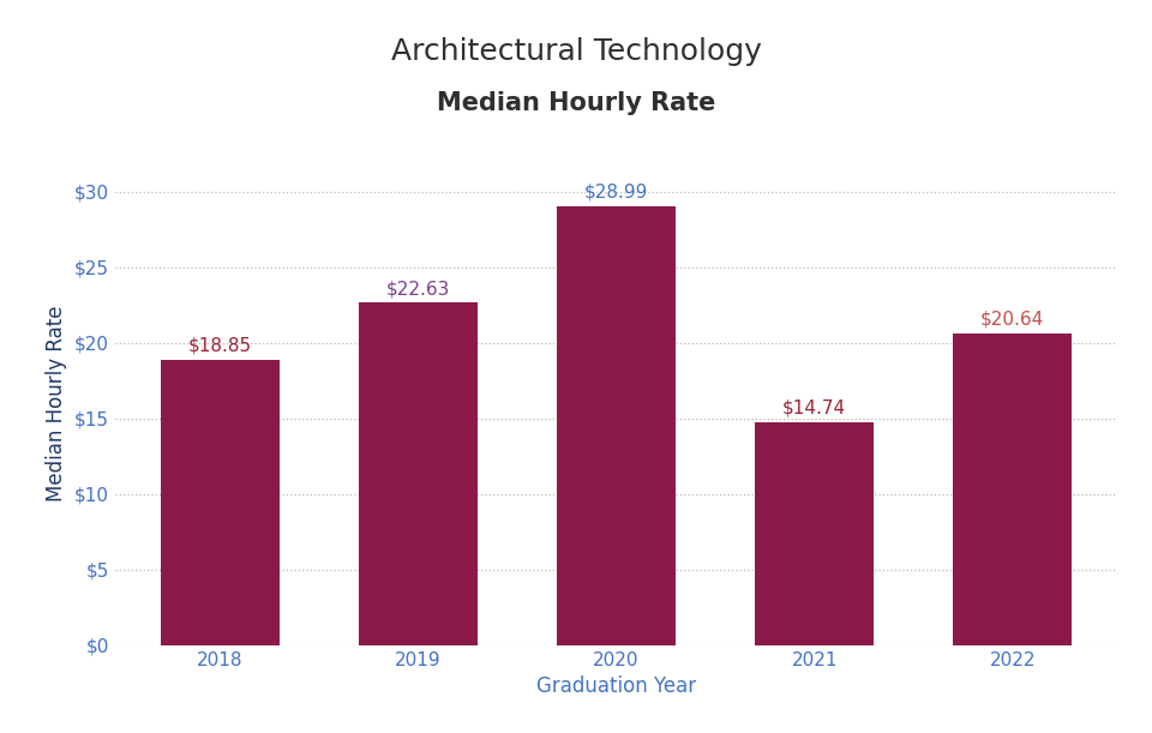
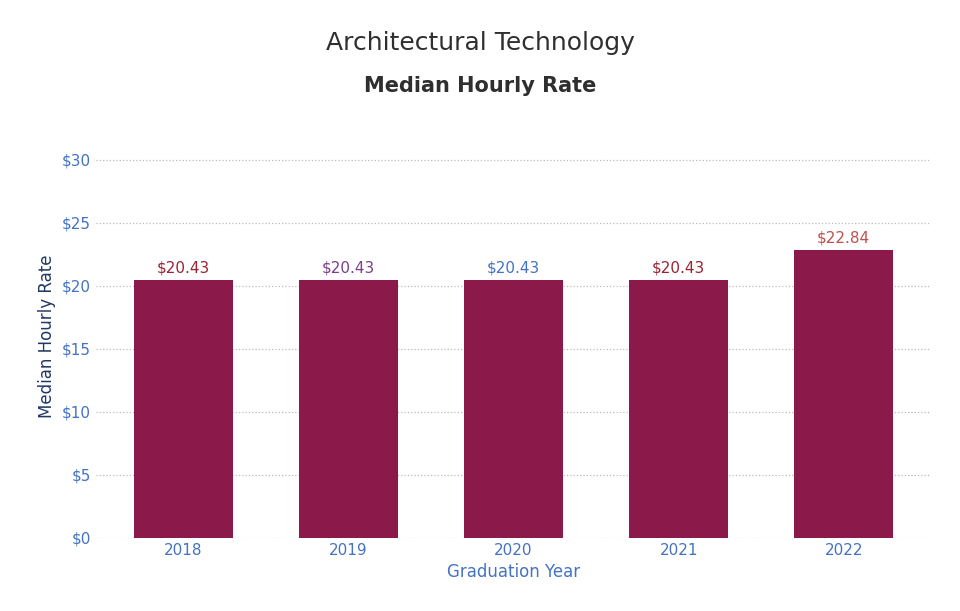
2018: $18.85 -> $20.43
2019: $22.63 -> $20.43
2020: $28.99 -> $20.43
2021: $14.74 -> $20.43
2022: $20.64 -> $22.84
